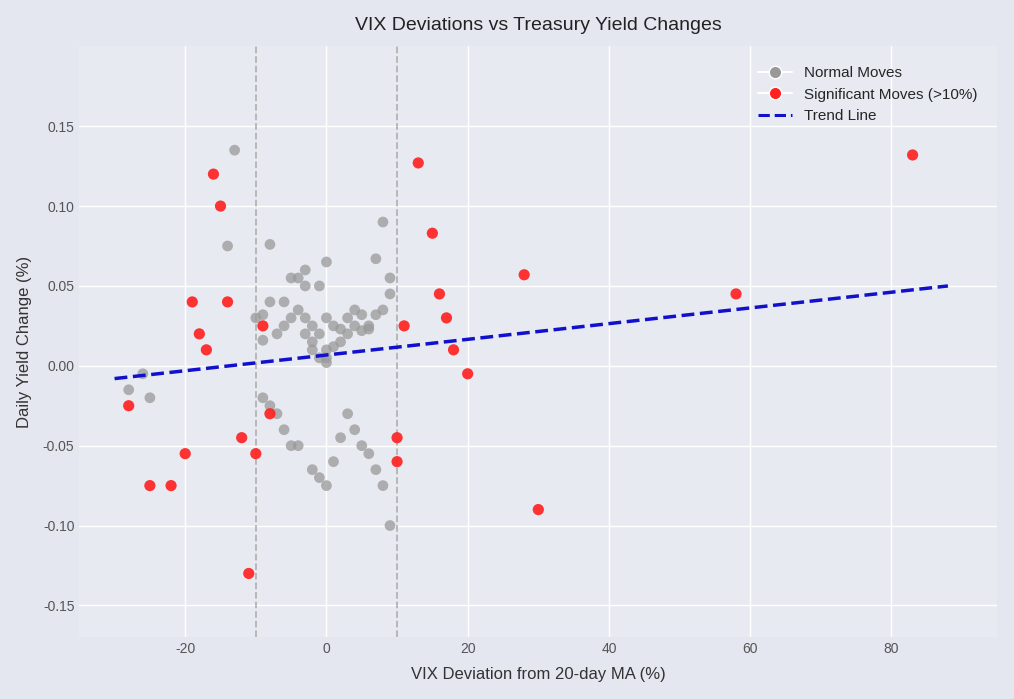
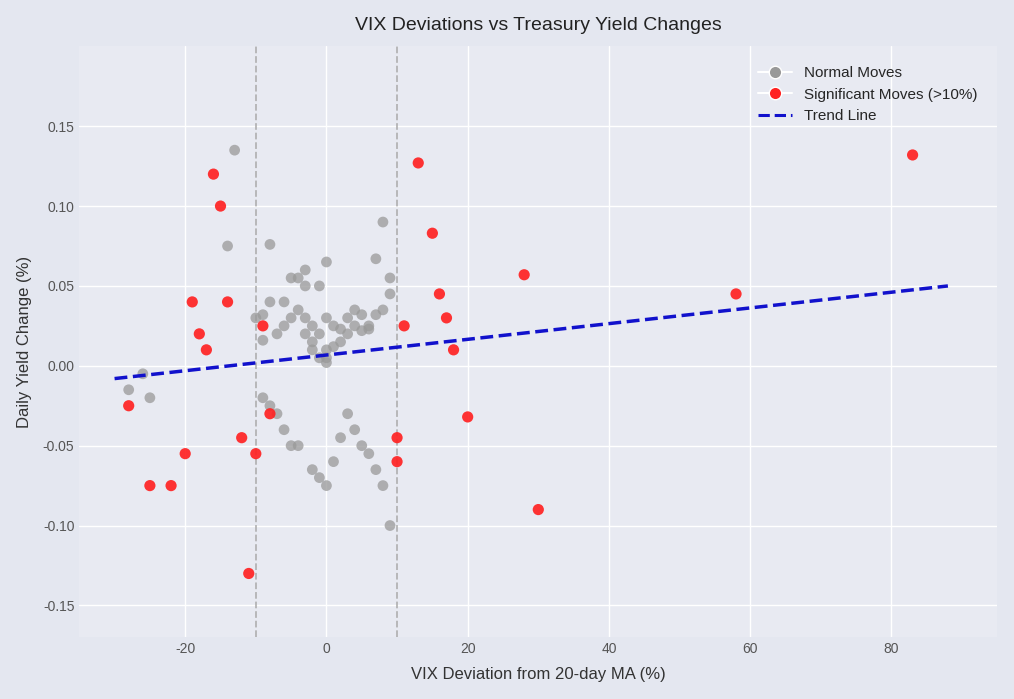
Significant Moves (>10%)/20: -0.005 -> -0.032
